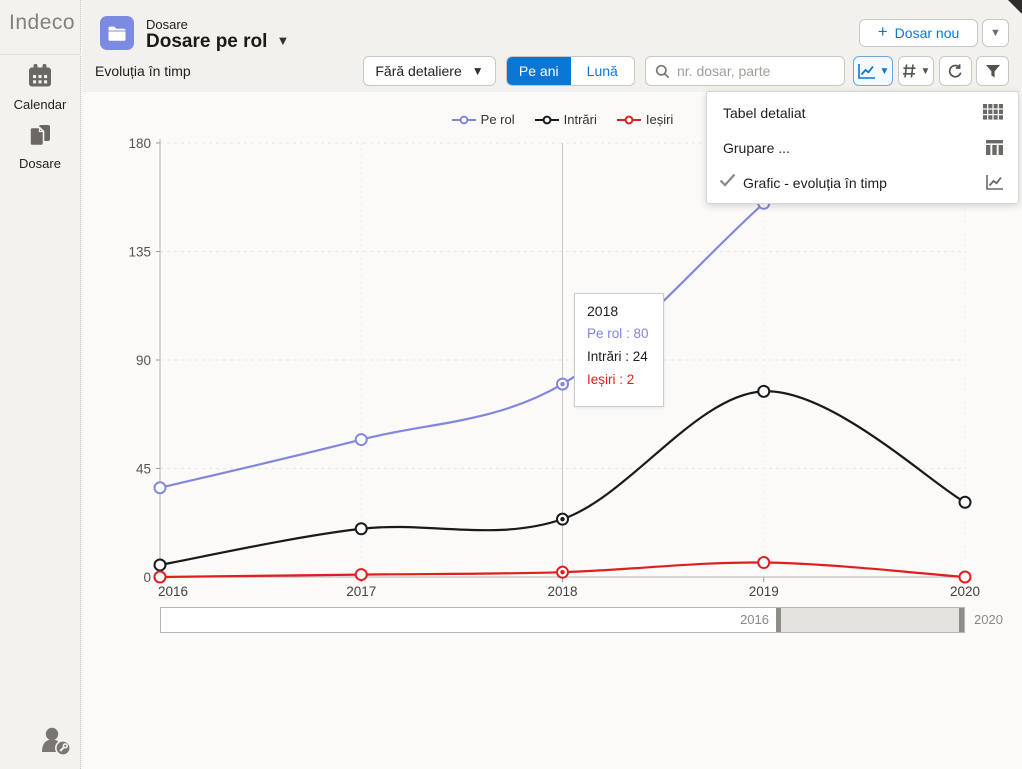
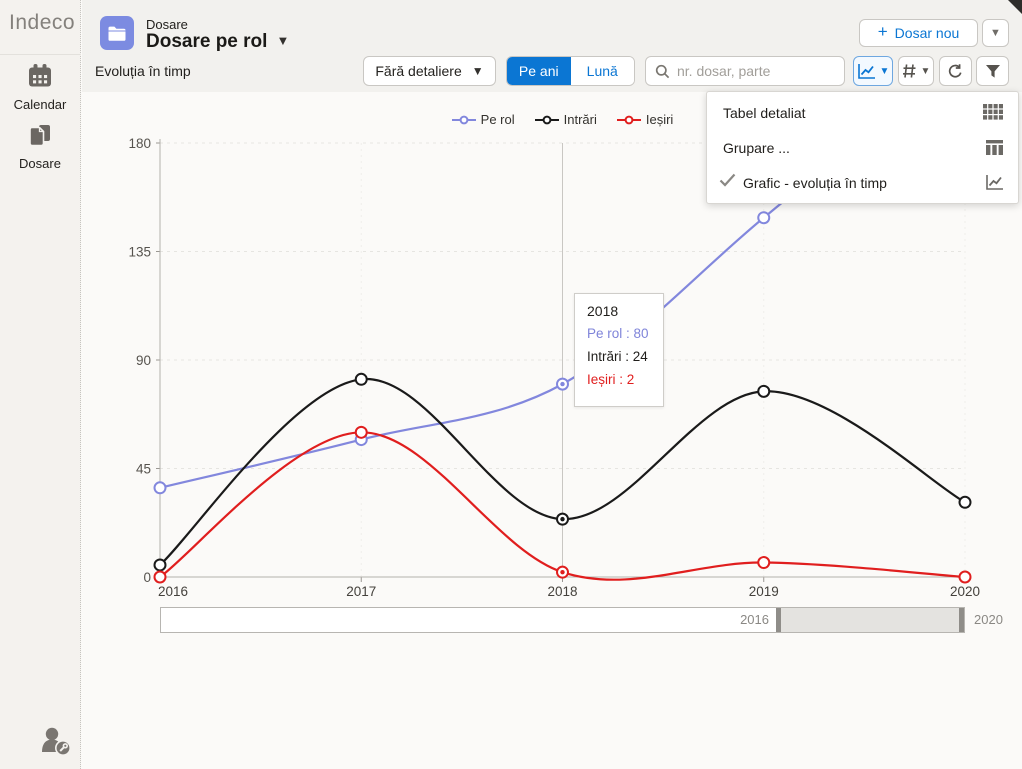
Intrări/2017: 20 -> 82
Ieșiri/2017: 1 -> 60
Pe rol/2019: 155 -> 149
